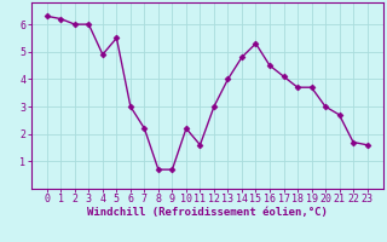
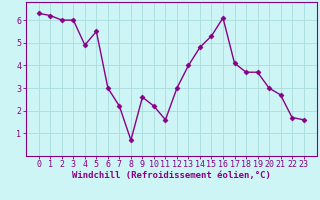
9: 0.7 -> 2.6
16: 4.5 -> 6.1
